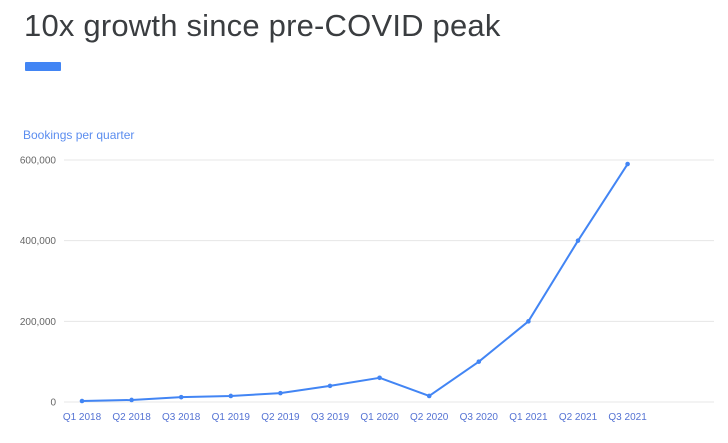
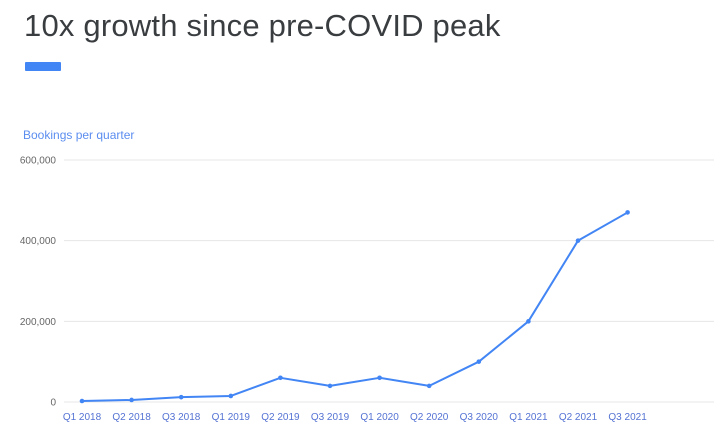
Q2 2019: 20000 -> 60000
Q2 2020: 20000 -> 40000
Q3 2021: 590000 -> 470000
